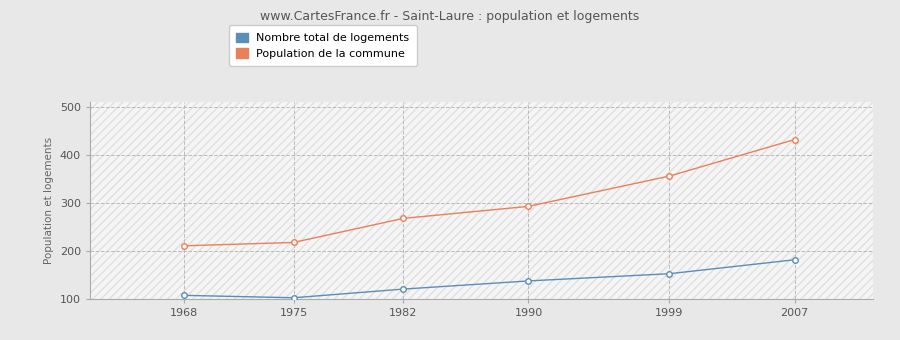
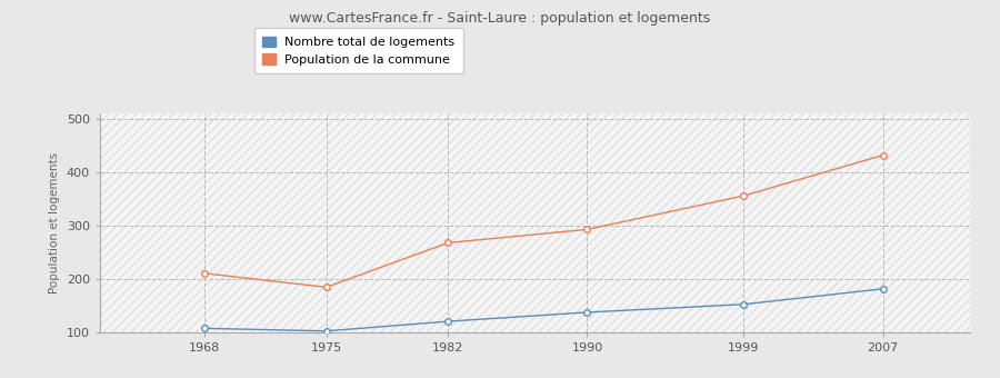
Population de la commune/1975: 218 -> 185
